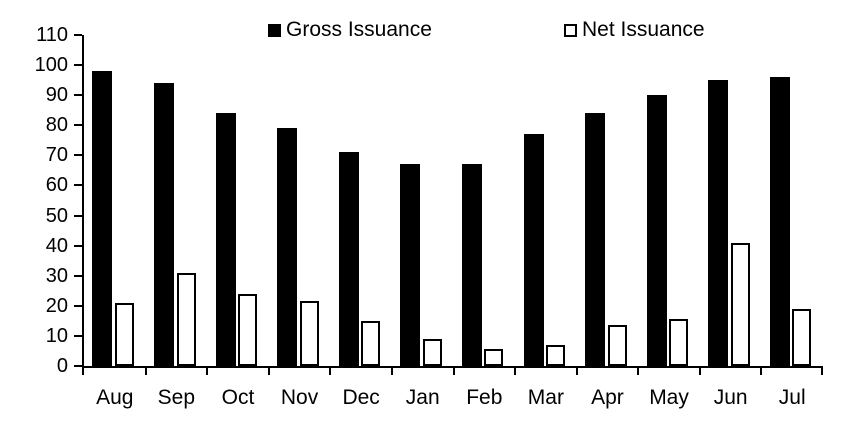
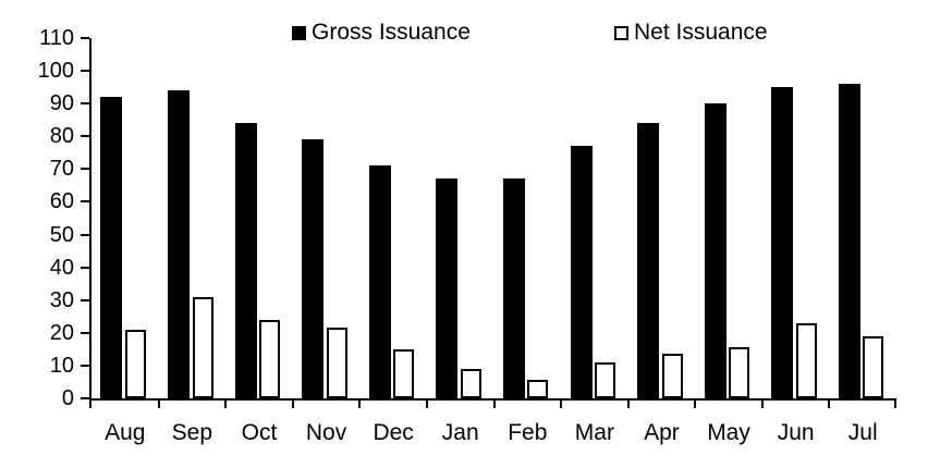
Gross Issuance/Aug: 98 -> 92
Net Issuance/Mar: 7 -> 11
Net Issuance/Jun: 41 -> 23
